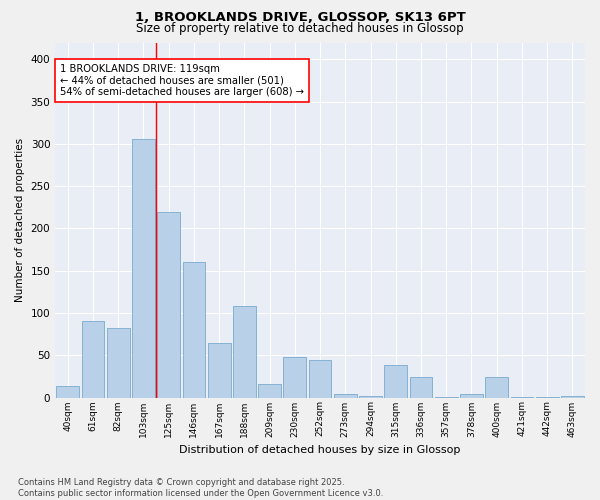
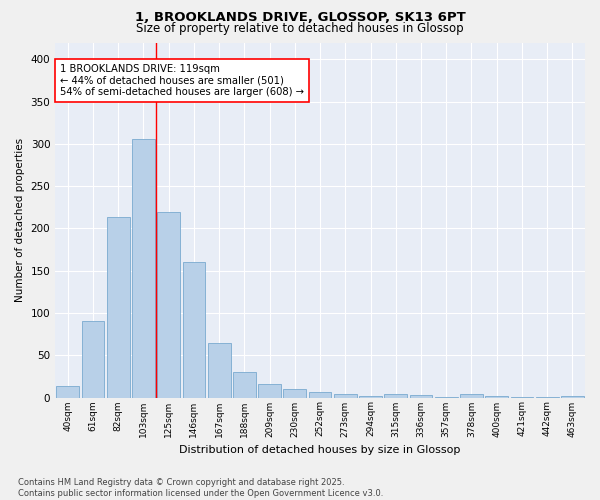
82sqm: 82 -> 213
188sqm: 108 -> 30
230sqm: 48 -> 10
252sqm: 44 -> 6
315sqm: 38 -> 4
336sqm: 24 -> 3
400sqm: 24 -> 2
